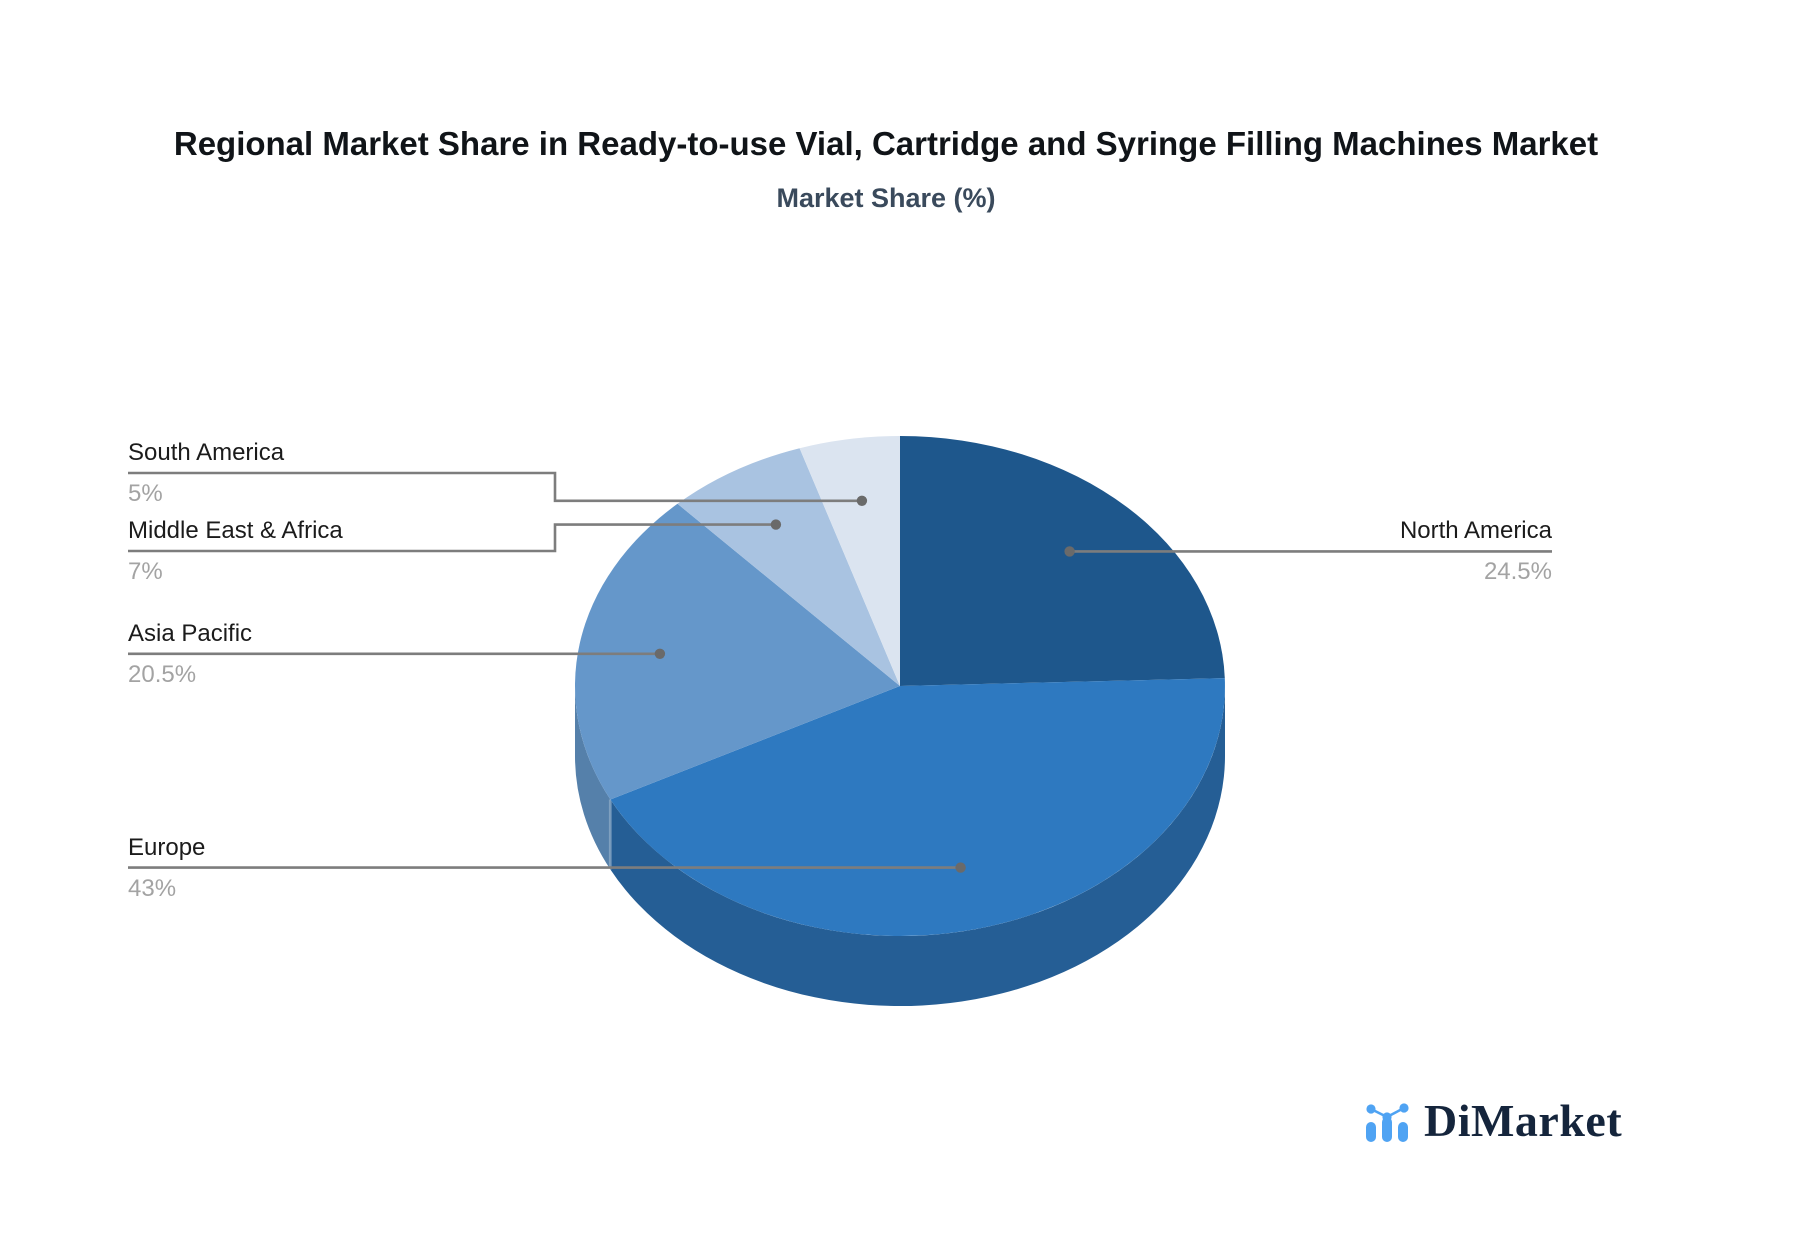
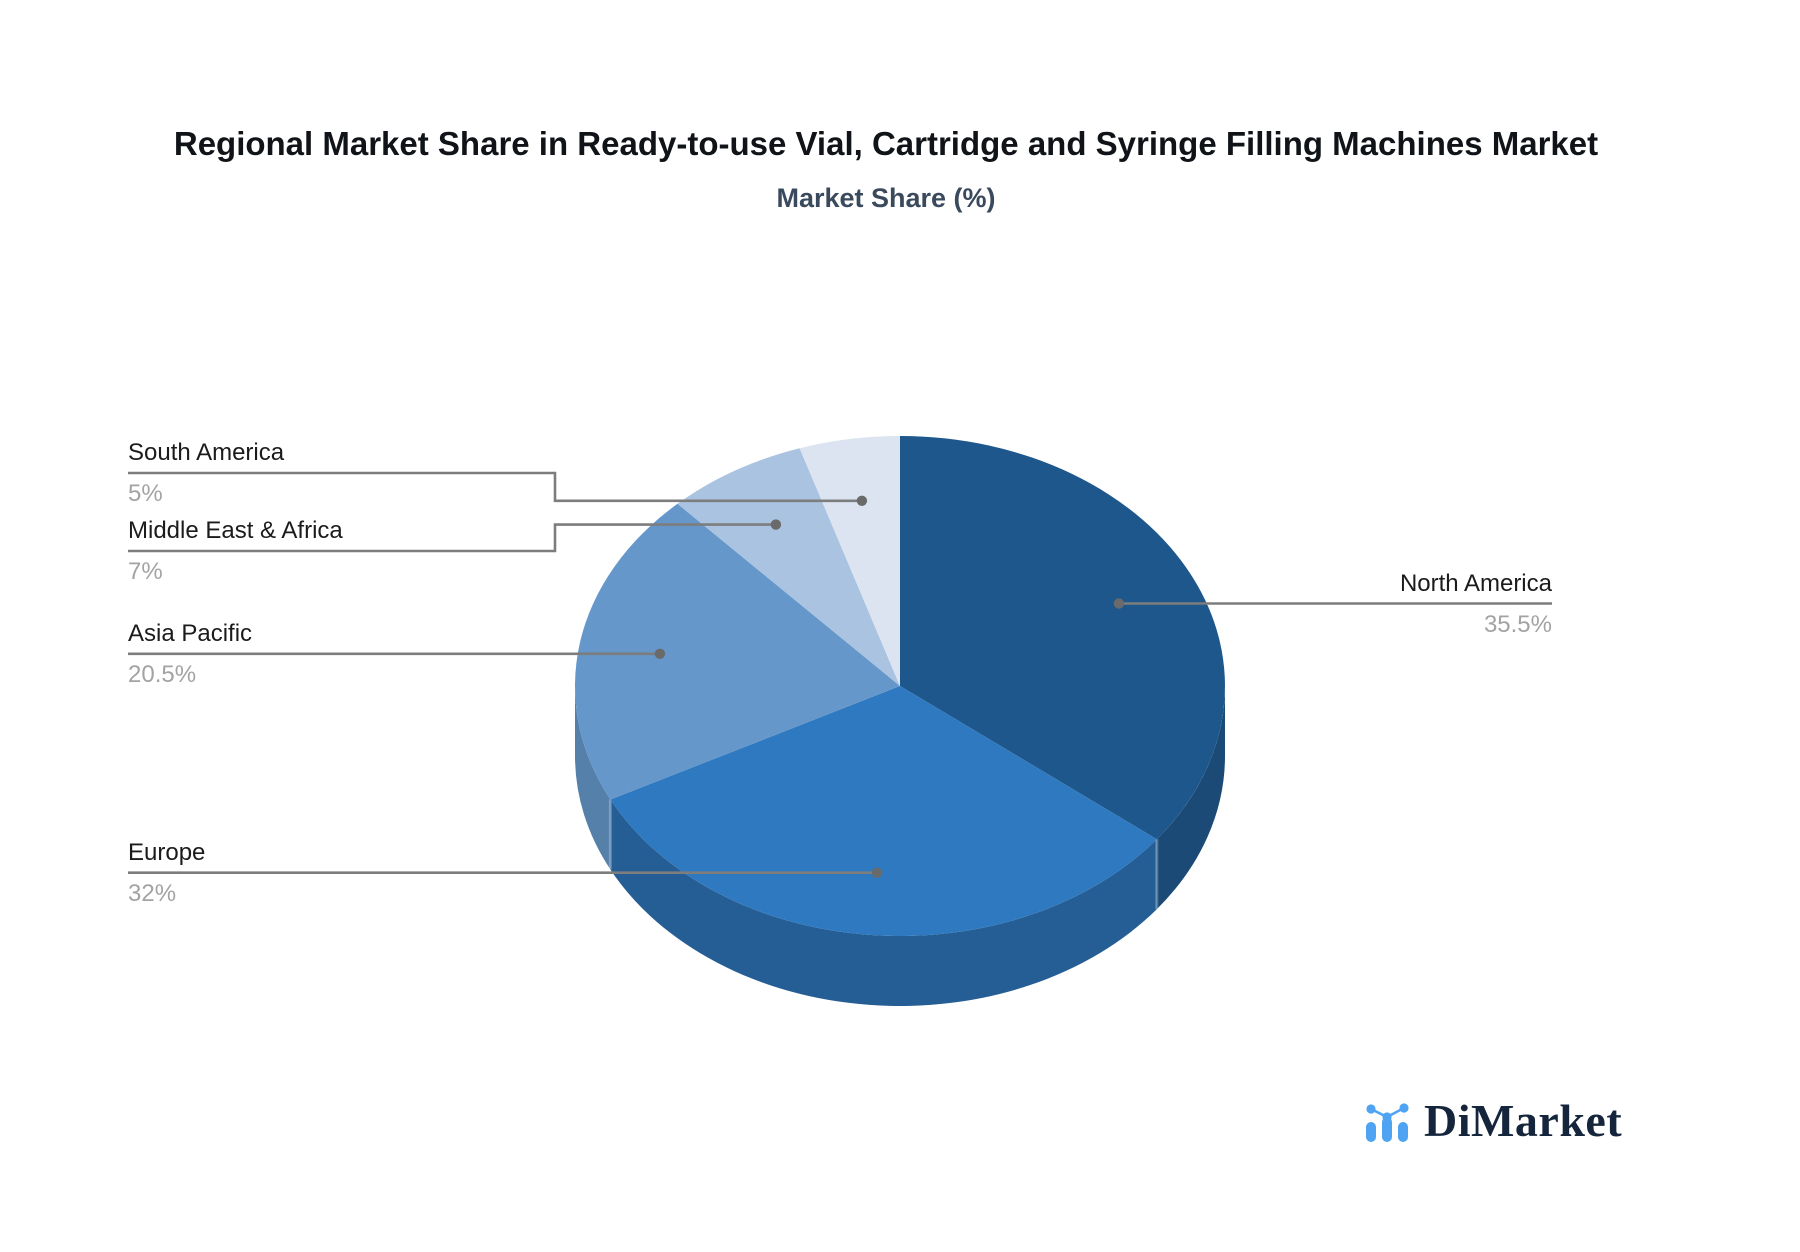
North America: 24.5% -> 35.5%
Europe: 43% -> 32%
